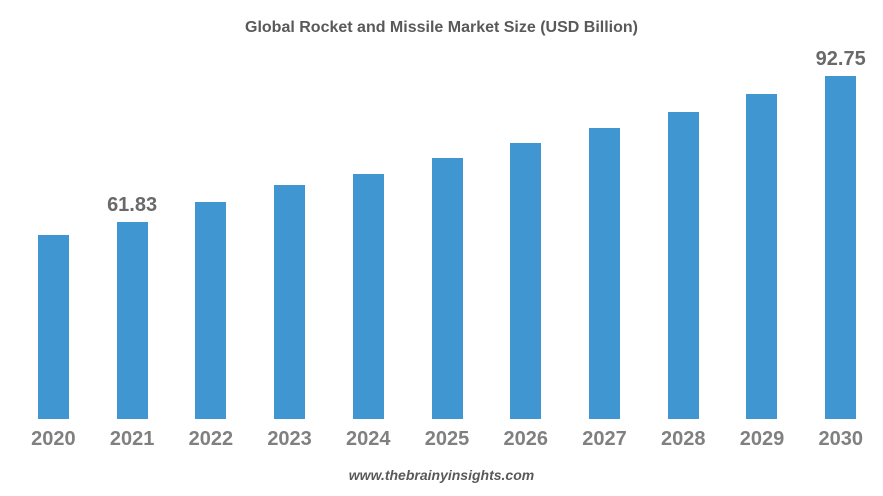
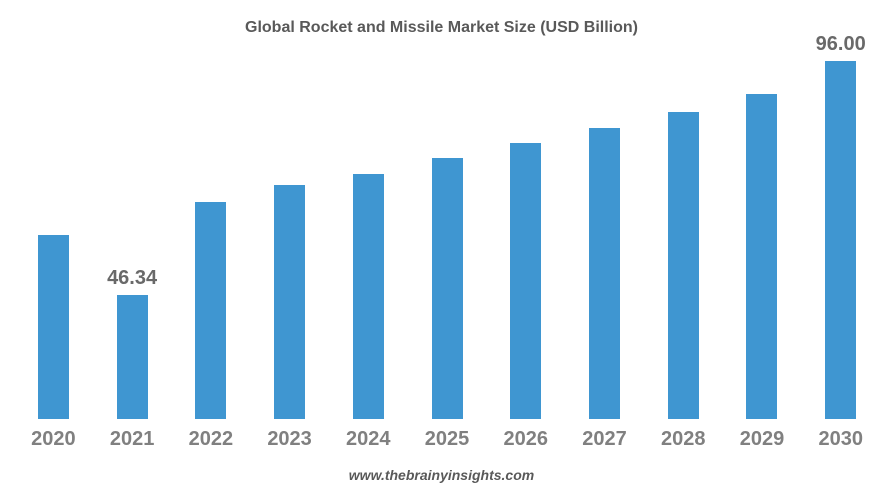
2021: 61.83 -> 46.34
2030: 92.75 -> 96.00
